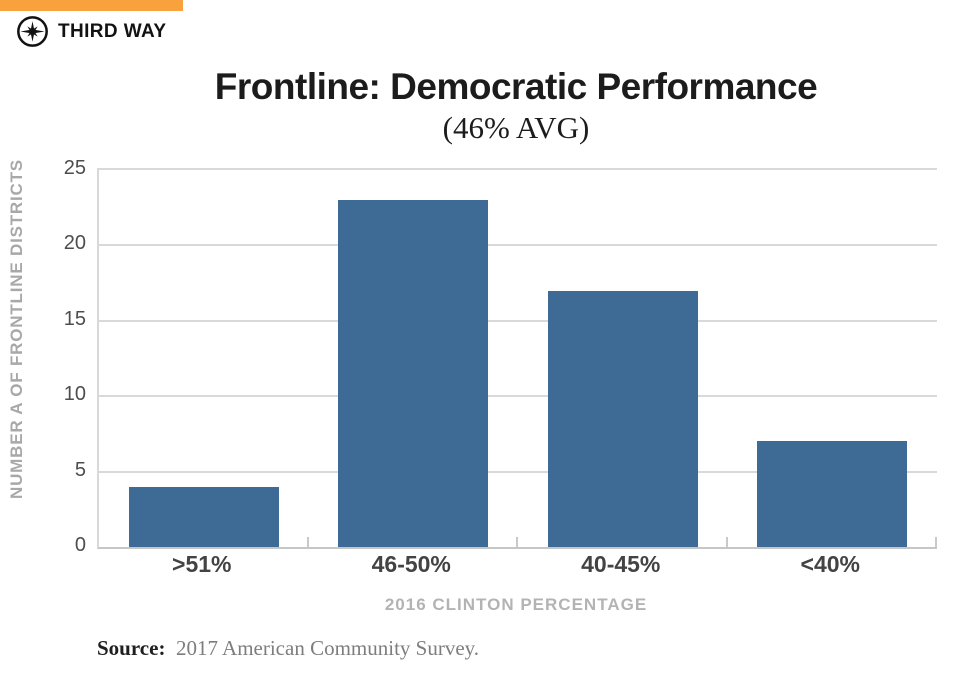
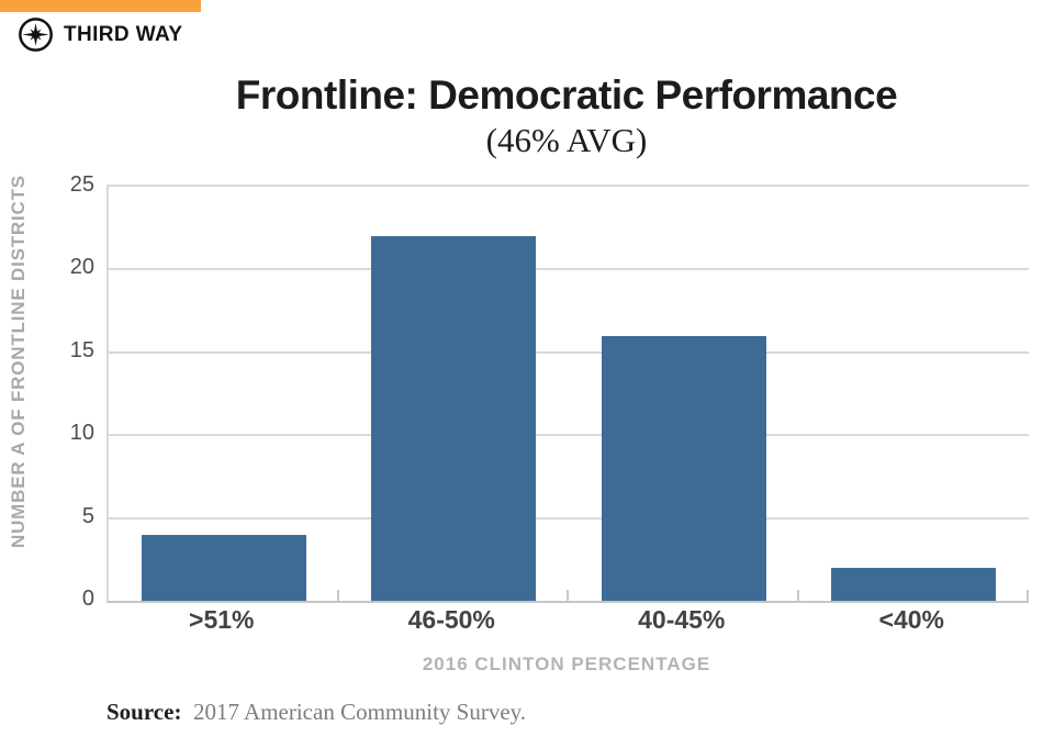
46-50%: 23 -> 22
40-45%: 17 -> 16
<40%: 7 -> 2
